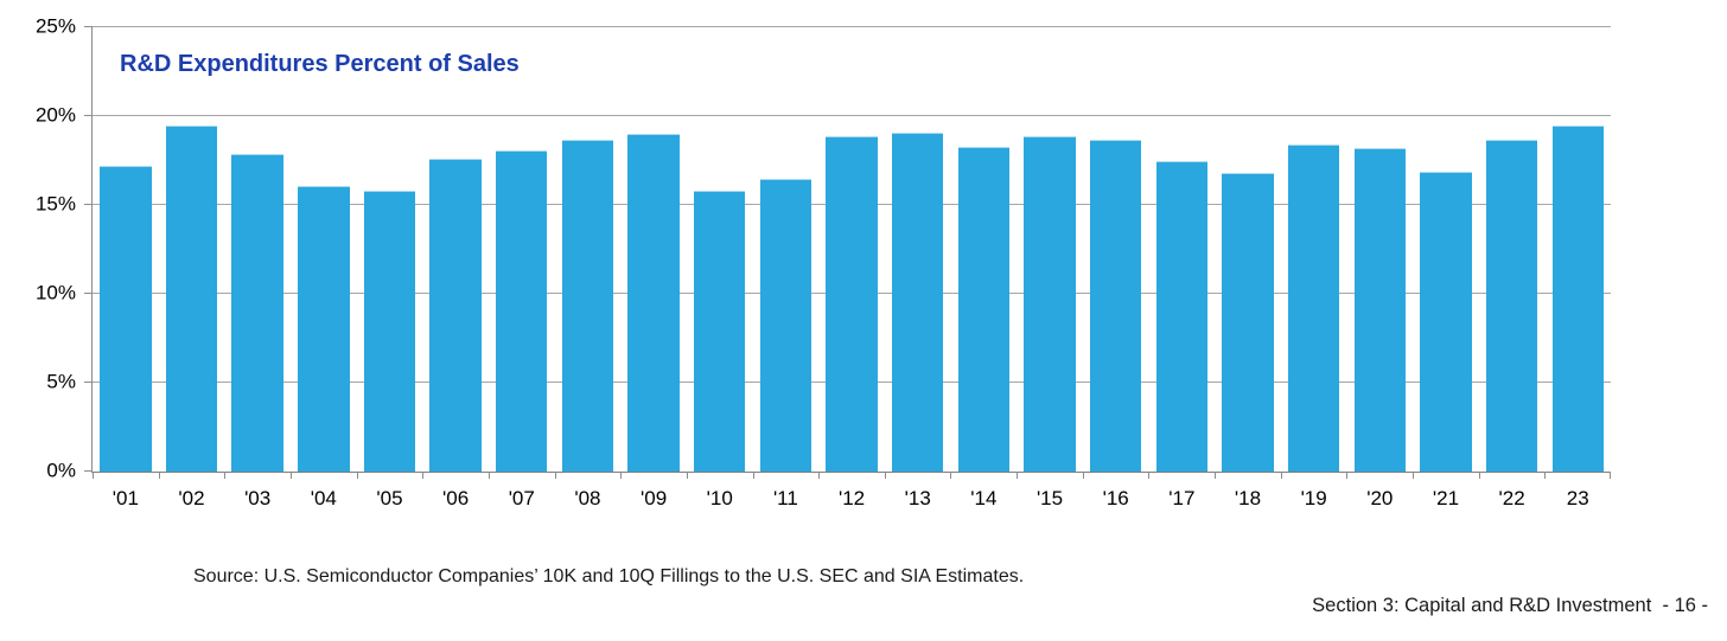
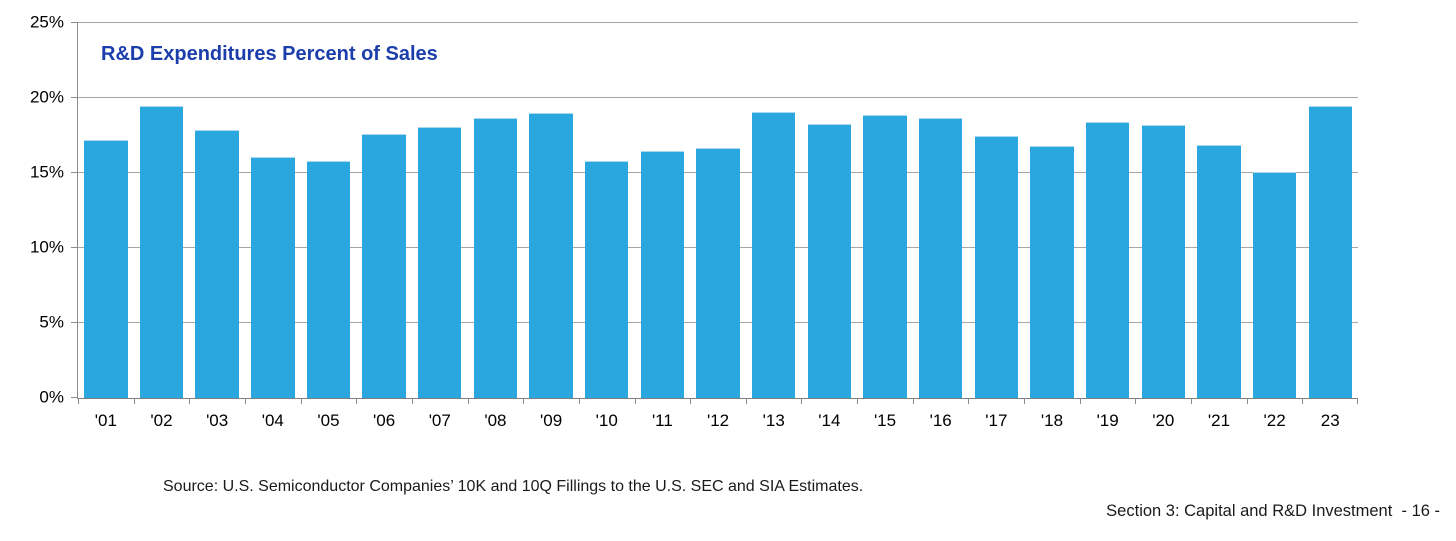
'12: 18.9% -> 16.7%
'22: 18.7% -> 15.1%
